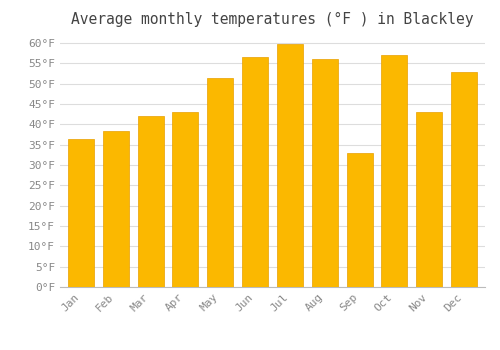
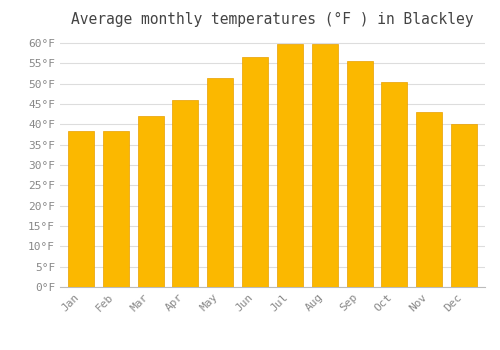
Jan: 36.5°F -> 38.5°F
Apr: 43.0°F -> 46.0°F
Aug: 56.0°F -> 59.7°F
Sep: 33.0°F -> 55.5°F
Oct: 57.0°F -> 50.5°F
Dec: 53.0°F -> 40.0°F
